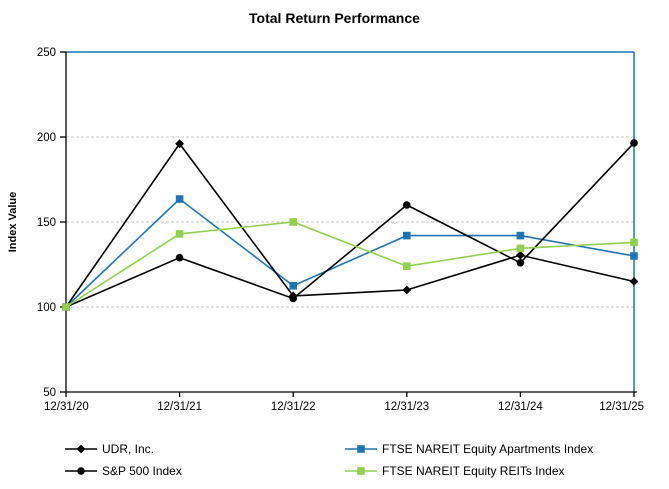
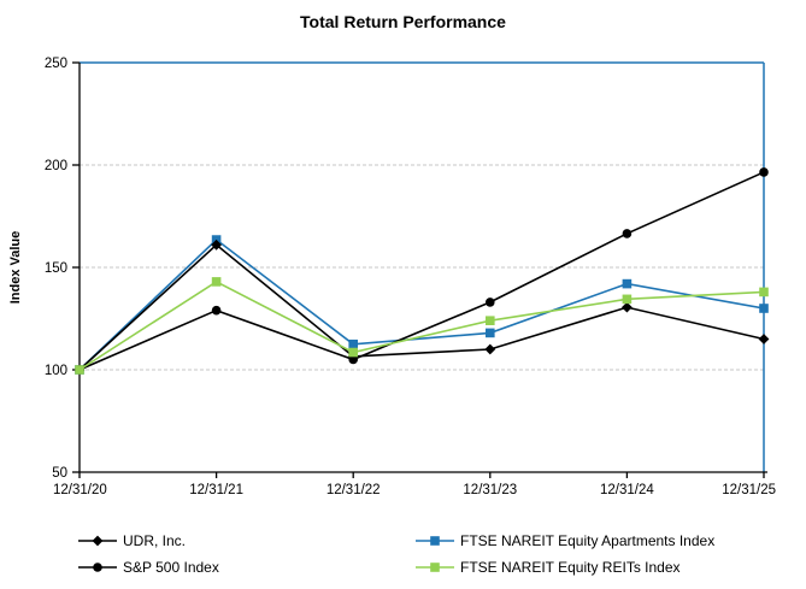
UDR, Inc./12/31/21: 196 -> 161
FTSE NAREIT Equity REITs Index/12/31/22: 150 -> 108
S&P 500 Index/12/31/23: 160 -> 133
FTSE NAREIT Equity Apartments Index/12/31/23: 142 -> 118
S&P 500 Index/12/31/24: 126 -> 166
